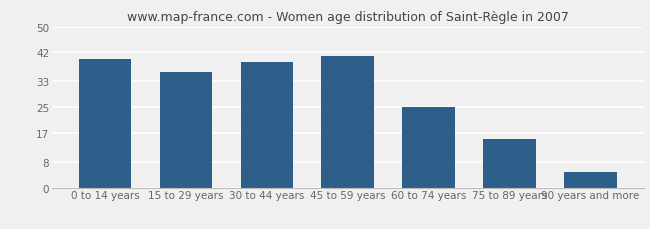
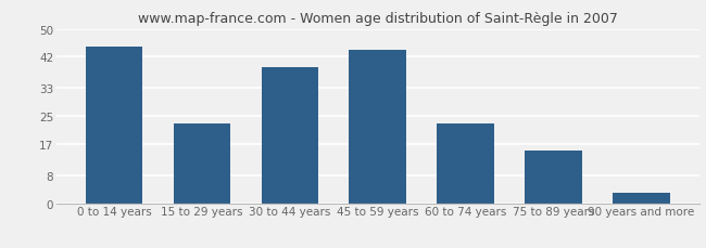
0 to 14 years: 40 -> 45
15 to 29 years: 36 -> 23
45 to 59 years: 41 -> 44
60 to 74 years: 25 -> 23
90 years and more: 5 -> 3
